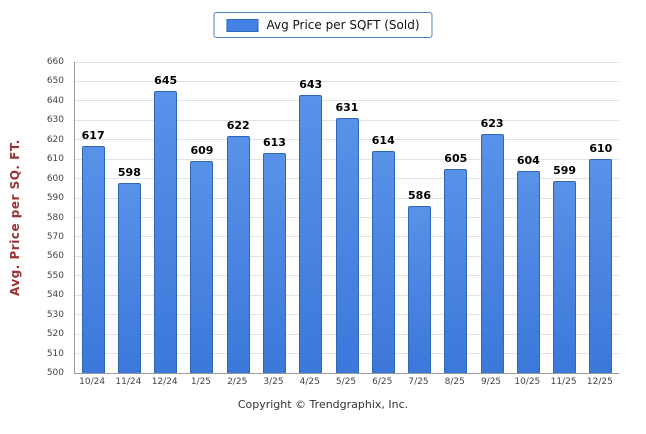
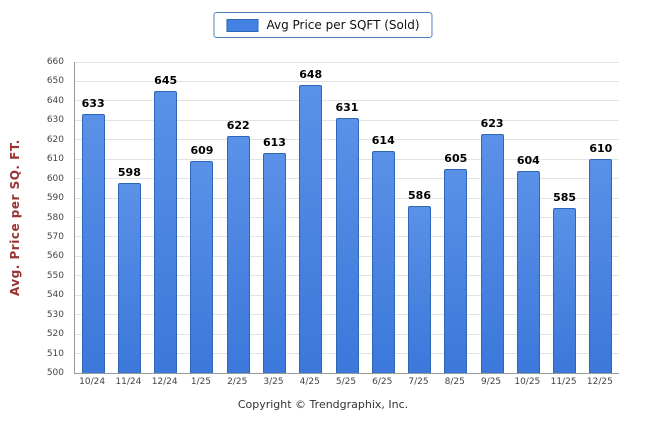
10/24: 617 -> 633
4/25: 643 -> 648
11/25: 599 -> 585
